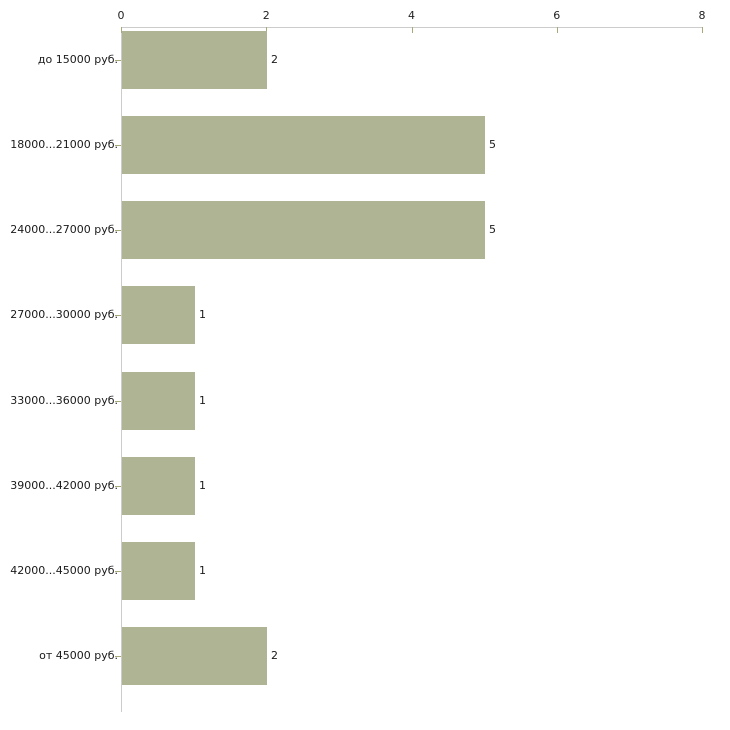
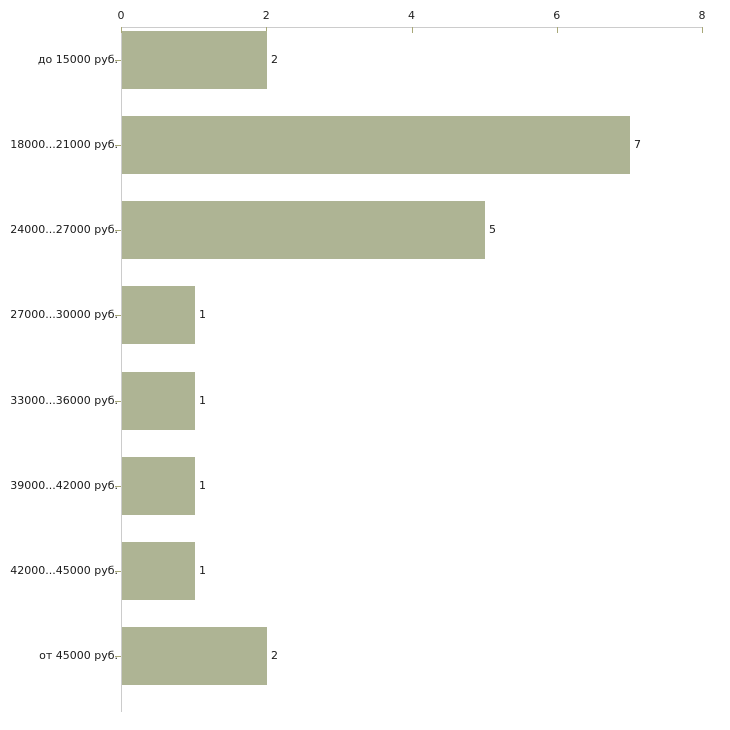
18000...21000 руб.: 5 -> 7
